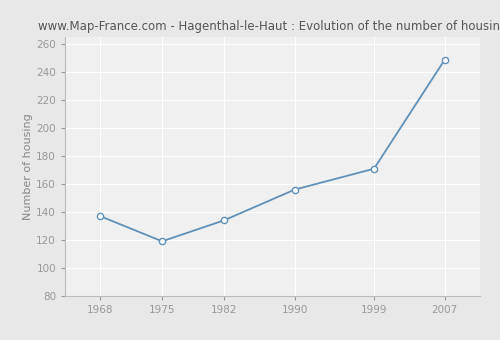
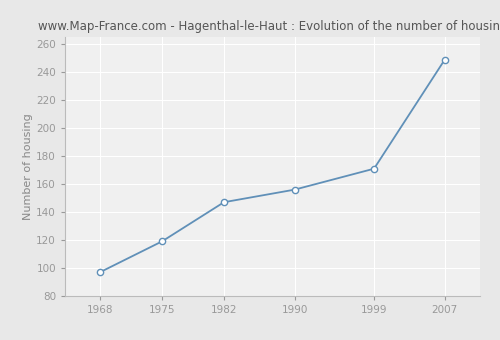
1968: 137 -> 97
1982: 134 -> 147
